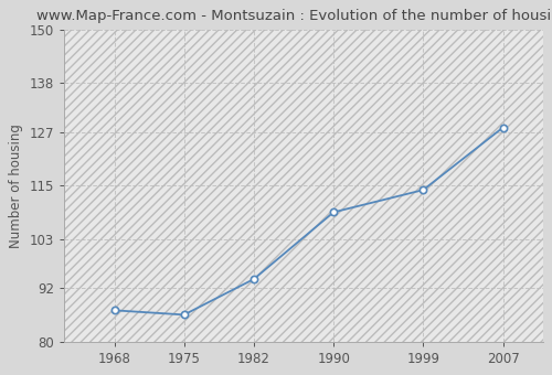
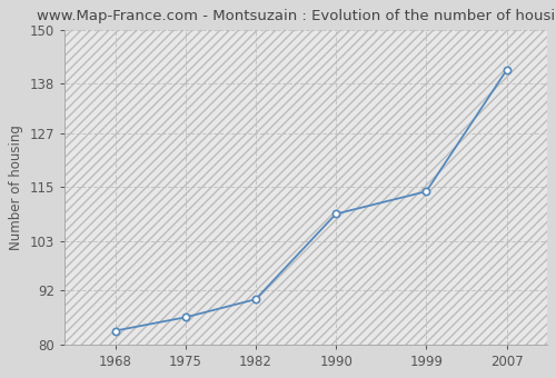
1968: 87 -> 83
1982: 94 -> 90
2007: 128 -> 141
